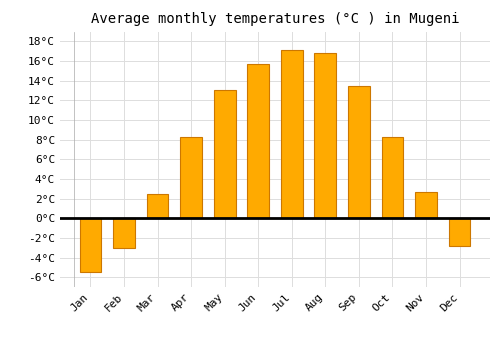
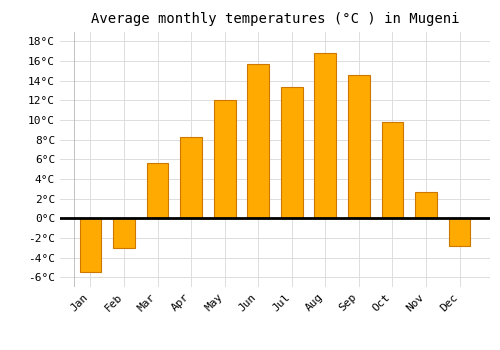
Mar: 2.5°C -> 5.6°C
May: 13.0°C -> 12.0°C
Jul: 17.1°C -> 13.4°C
Sep: 13.5°C -> 14.6°C
Oct: 8.3°C -> 9.8°C
